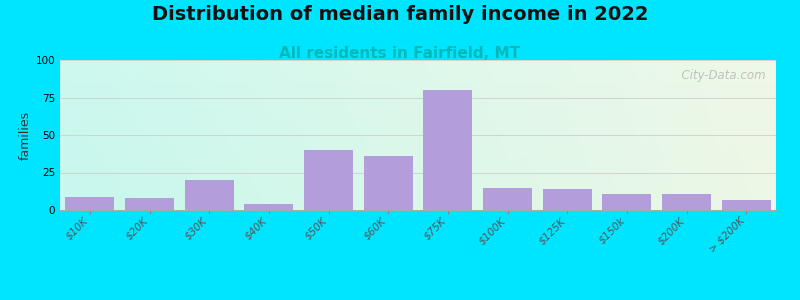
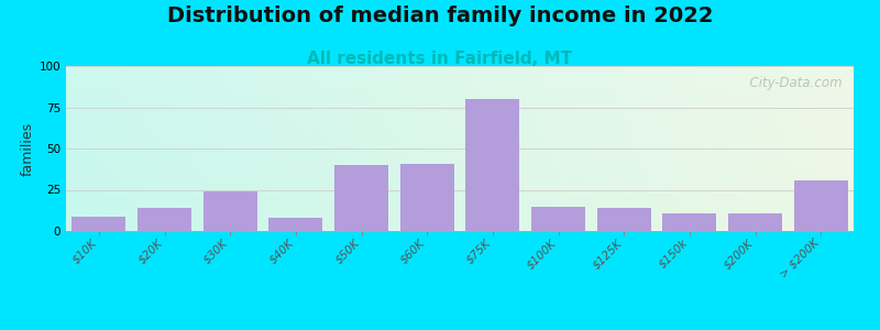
$20K: 8 -> 14
$30K: 20 -> 24
$40K: 4 -> 8
$60K: 36 -> 41
> $200K: 7 -> 31
